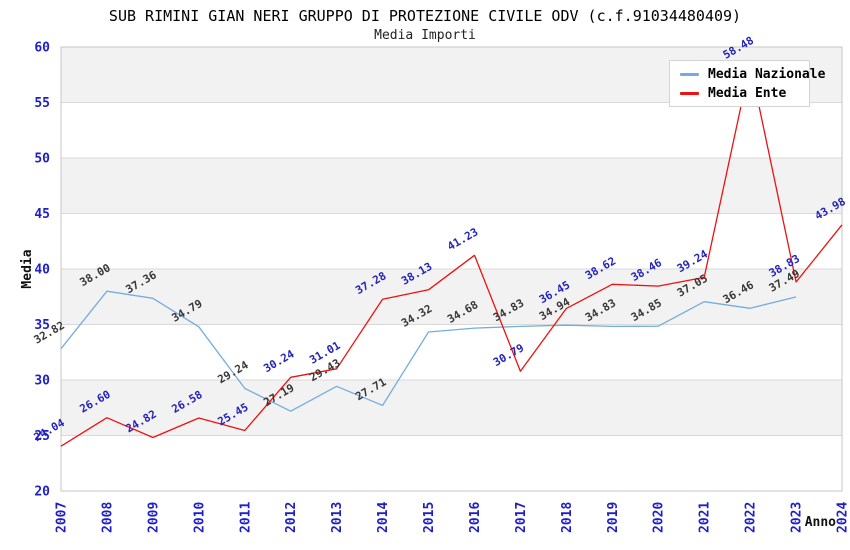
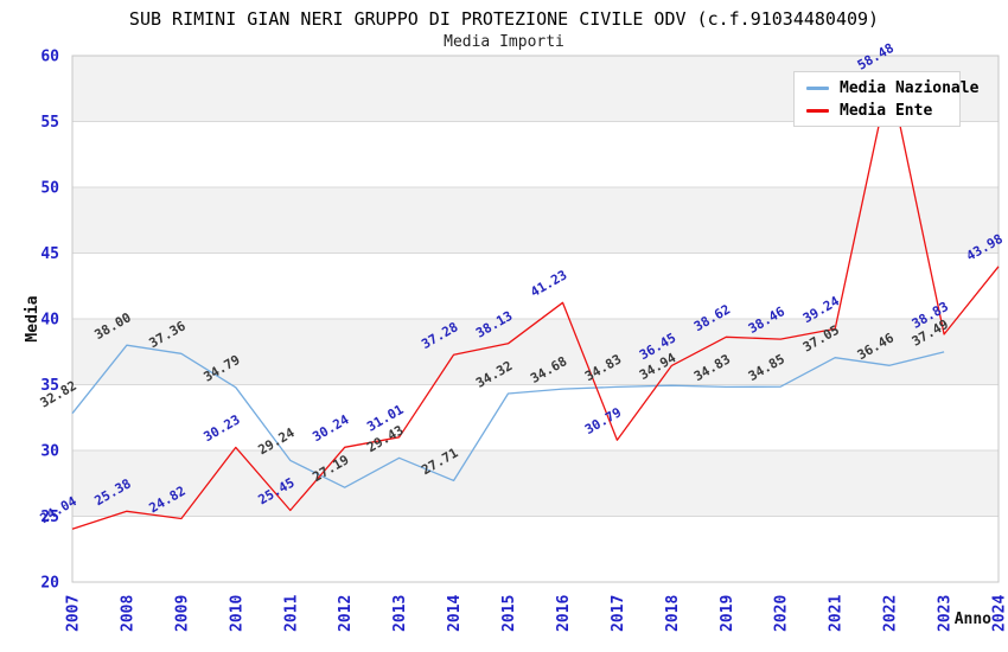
Media Ente/2008: 26.60 -> 25.38
Media Ente/2010: 26.58 -> 30.23
